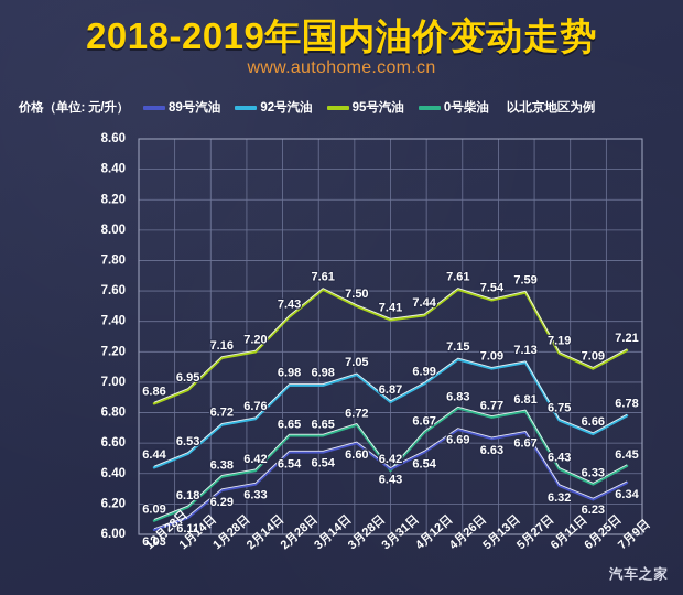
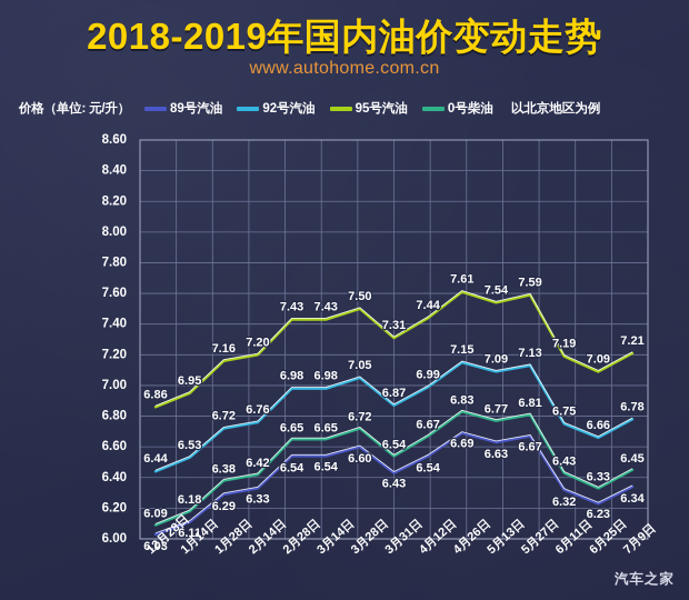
95号汽油/3月14日: 7.61 -> 7.43
95号汽油/3月31日: 7.41 -> 7.31
0号柴油/3月31日: 6.42 -> 6.54
